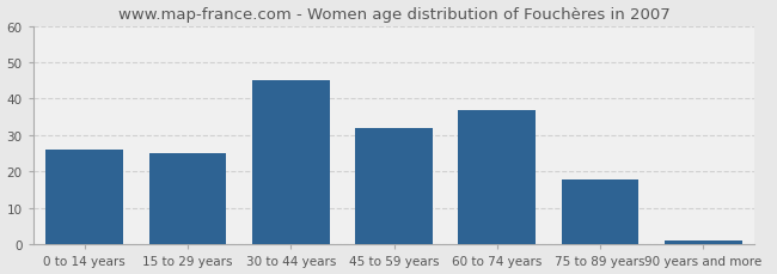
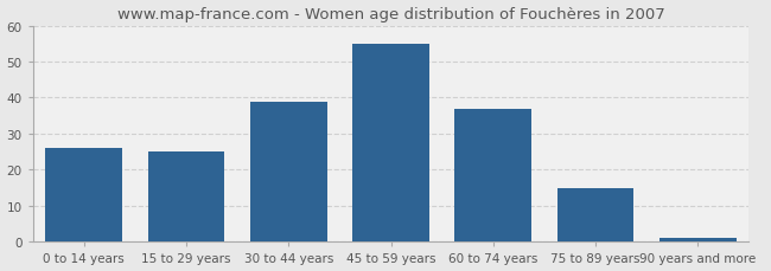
30 to 44 years: 45 -> 39
45 to 59 years: 32 -> 55
75 to 89 years: 18 -> 15
